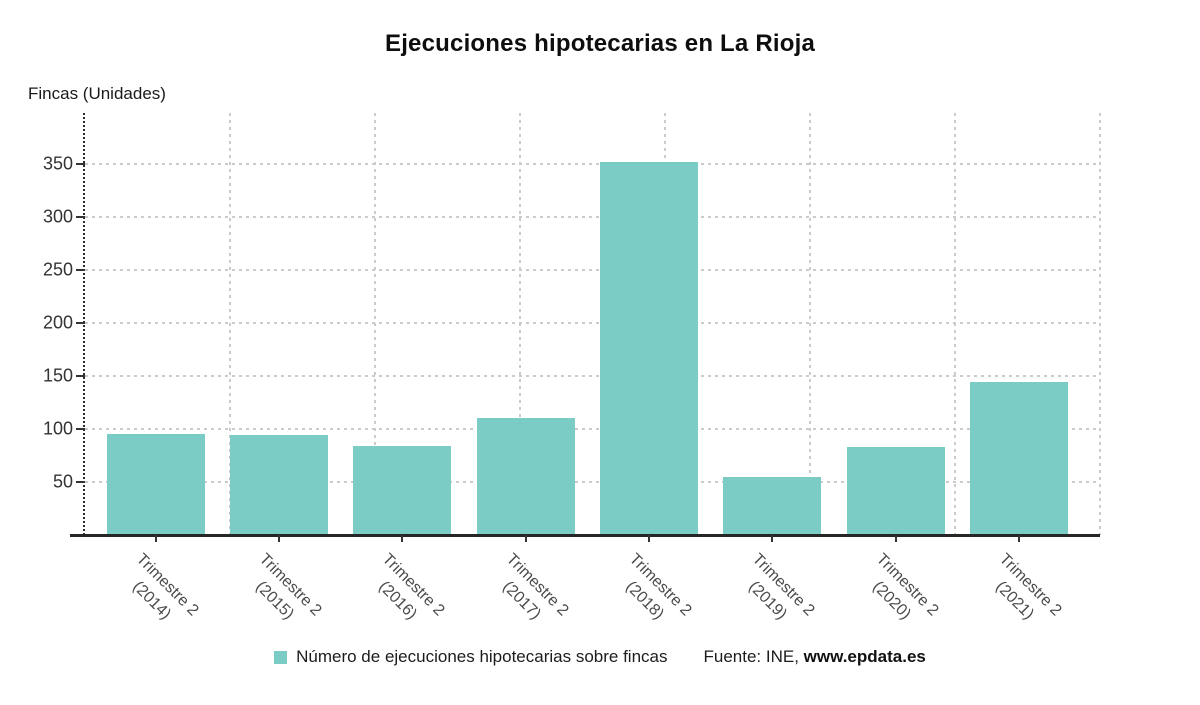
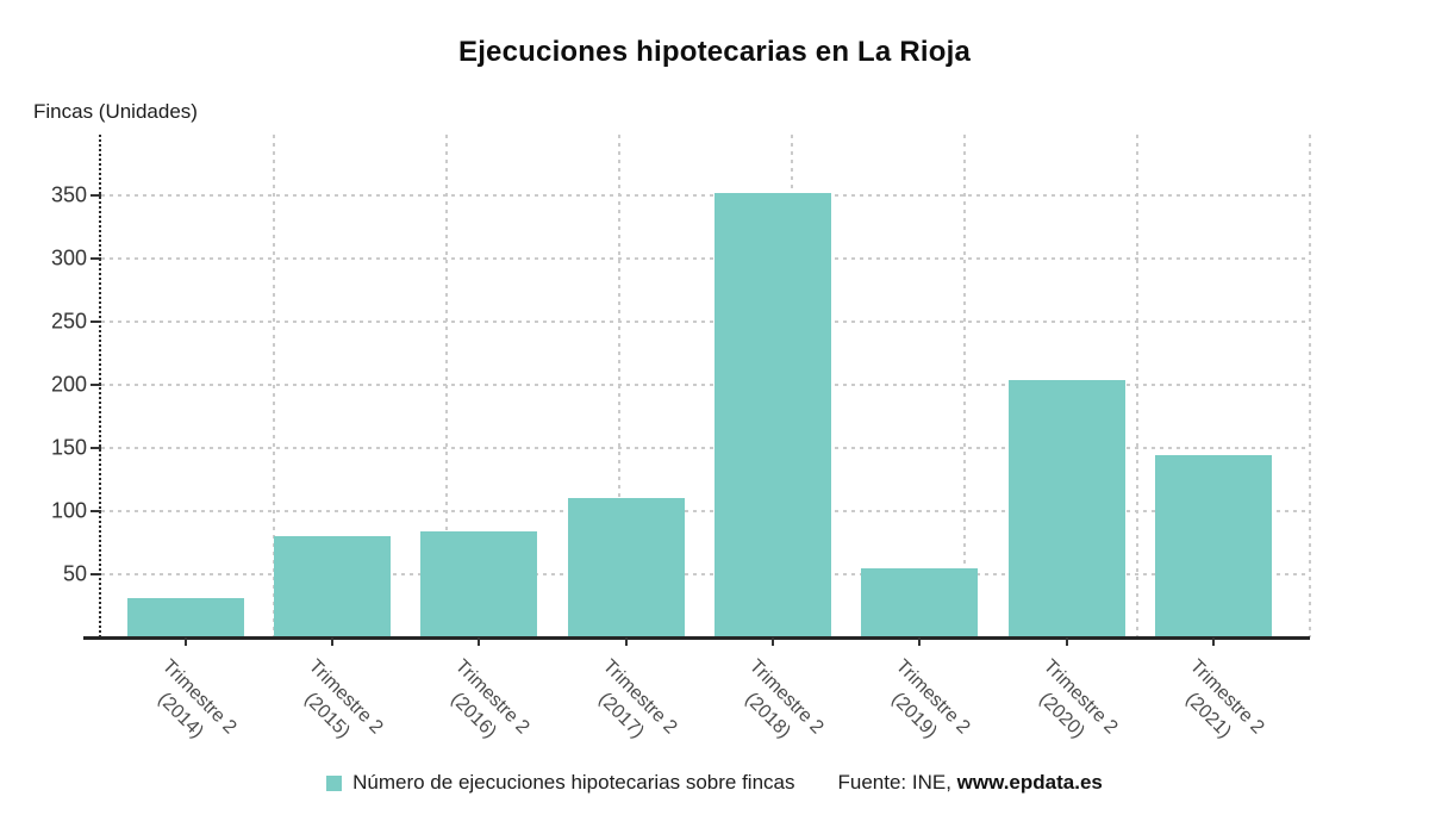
Trimestre 2 (2014): 95 -> 31
Trimestre 2 (2015): 94 -> 80
Trimestre 2 (2020): 83 -> 204
